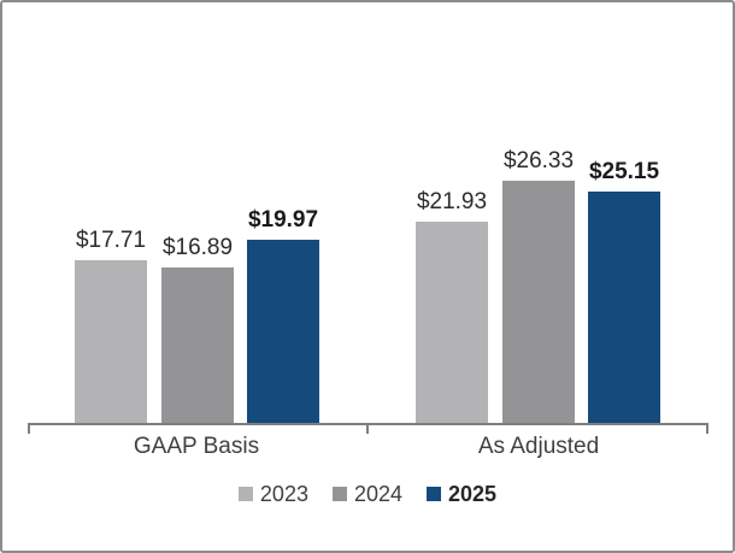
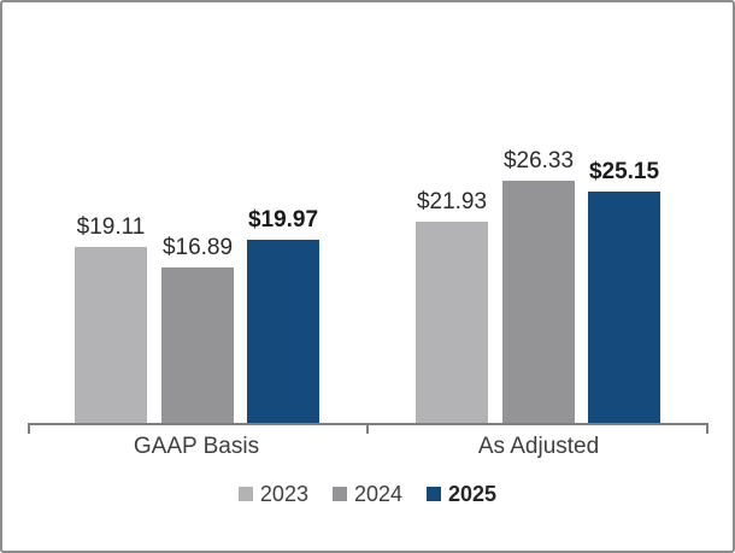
2023/GAAP Basis: $17.71 -> $19.11
